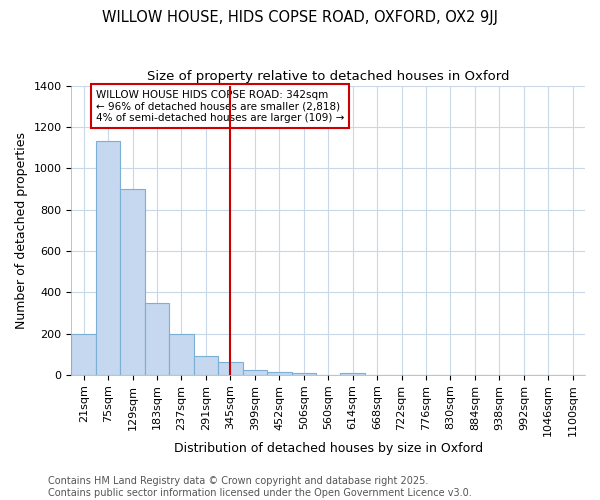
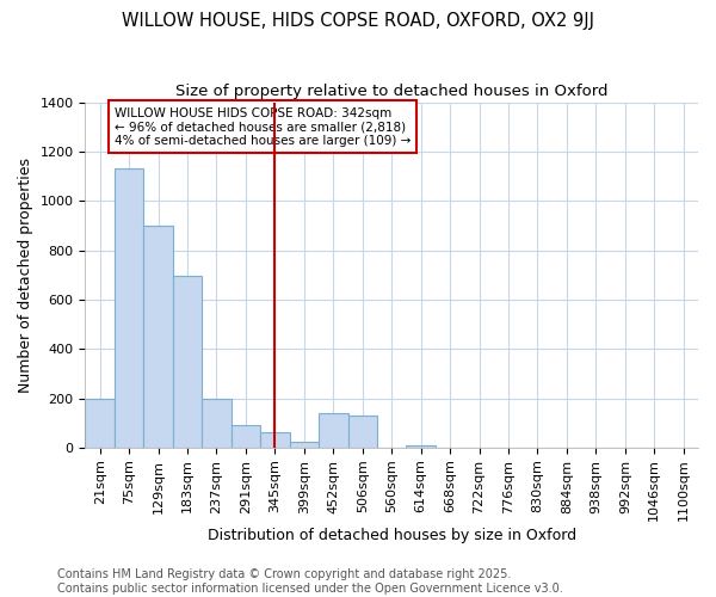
183sqm: 350 -> 695
452sqm: 15 -> 140
506sqm: 10 -> 130
